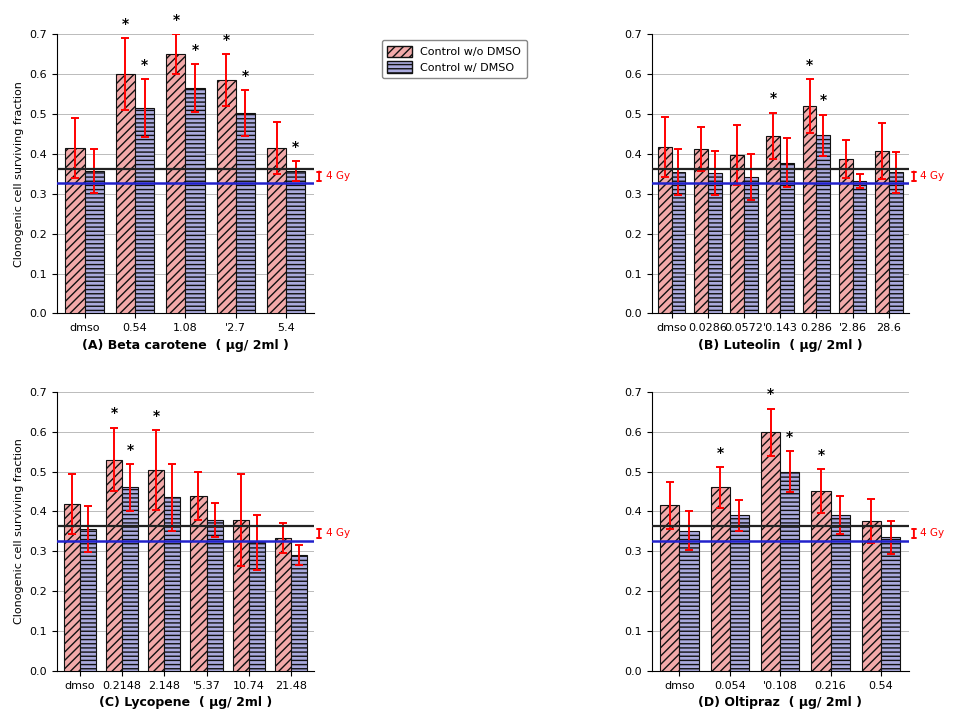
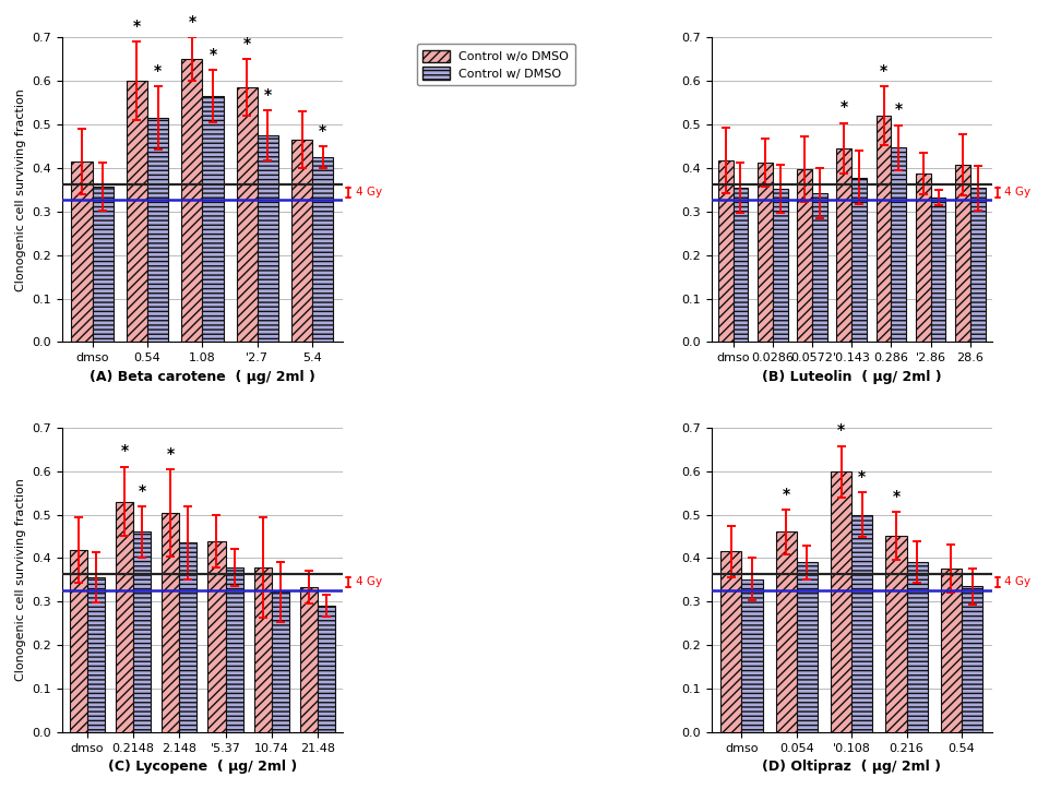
Control w/ DMSO/'2.7: 0.502 -> 0.475
Control w/o DMSO/5.4: 0.415 -> 0.465
Control w/ DMSO/5.4: 0.358 -> 0.425
